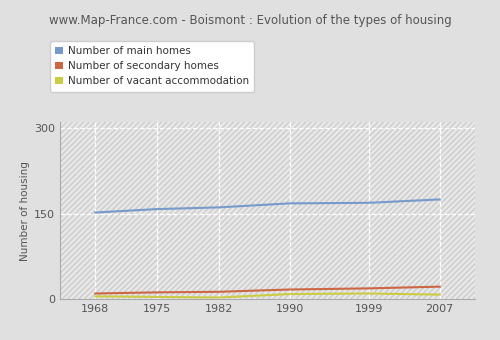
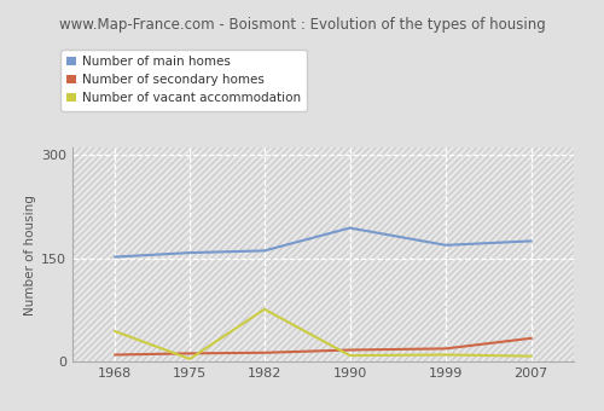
Number of vacant accommodation/1968: 5 -> 44
Number of vacant accommodation/1982: 3 -> 76
Number of main homes/1990: 168 -> 194
Number of secondary homes/2007: 22 -> 34
